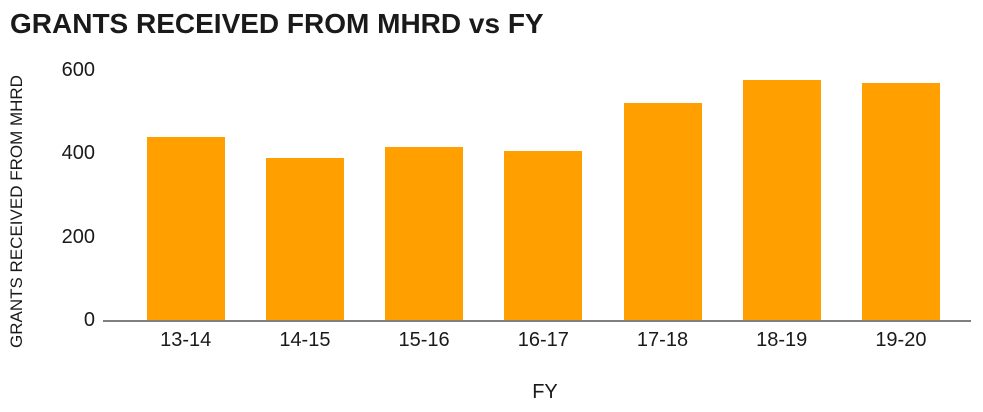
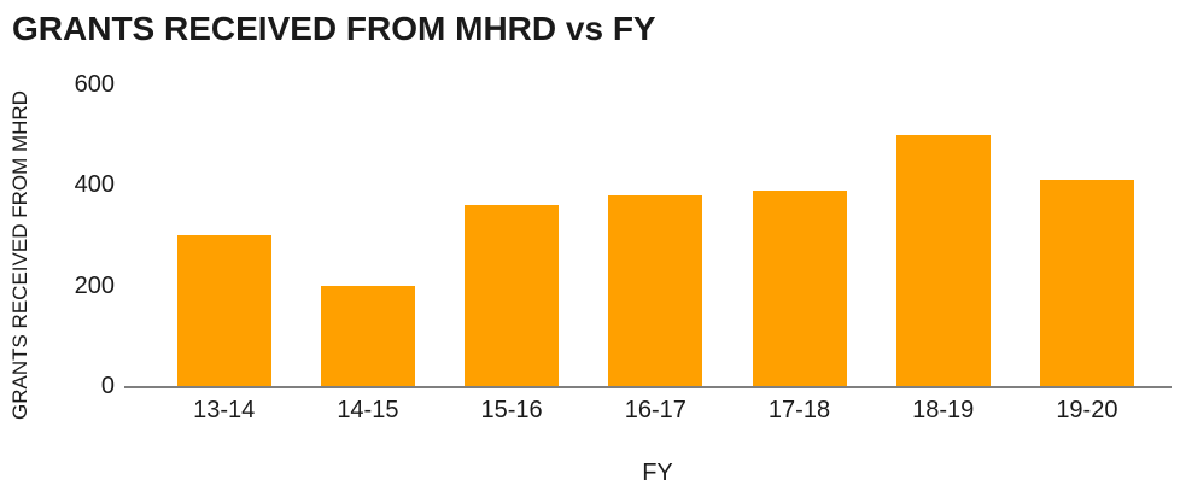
13-14: 440 -> 300
14-15: 390 -> 200
15-16: 420 -> 360
16-17: 400 -> 380
17-18: 520 -> 390
18-19: 580 -> 500
19-20: 570 -> 410
